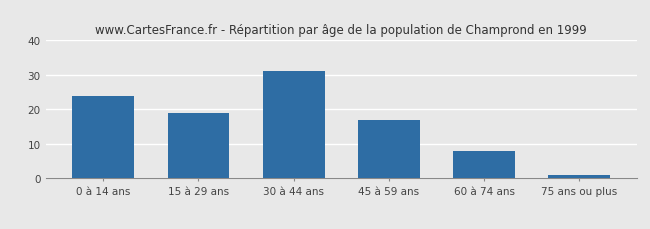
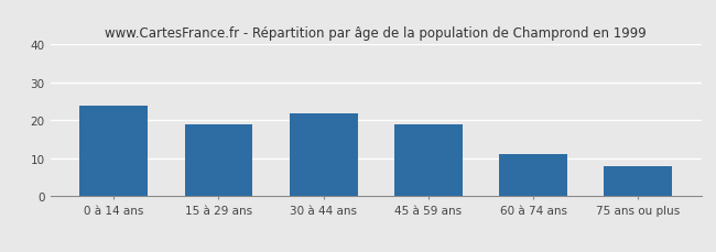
30 à 44 ans: 31 -> 22
45 à 59 ans: 17 -> 19
60 à 74 ans: 8 -> 11
75 ans ou plus: 1 -> 8
